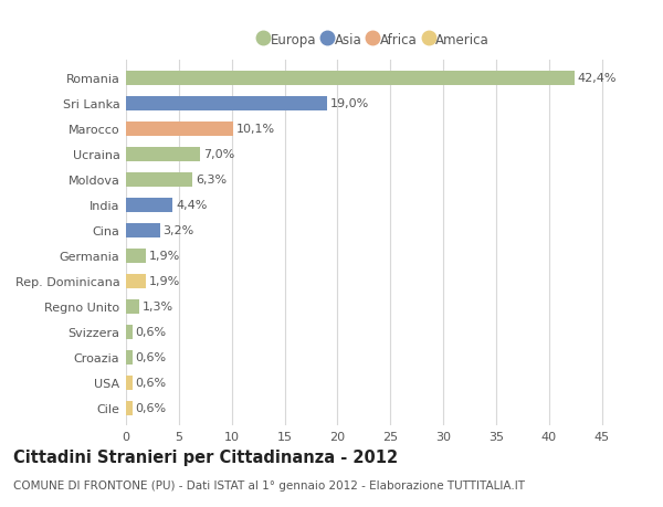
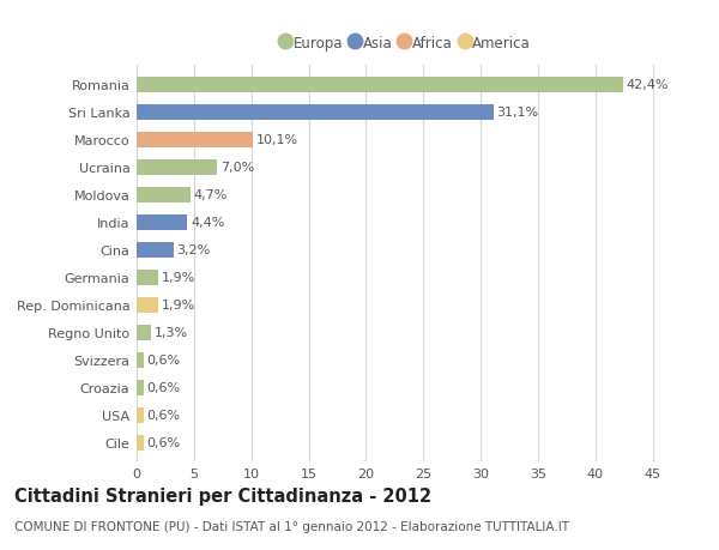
Sri Lanka: 19,0% -> 31,1%
Moldova: 6,3% -> 4,7%
